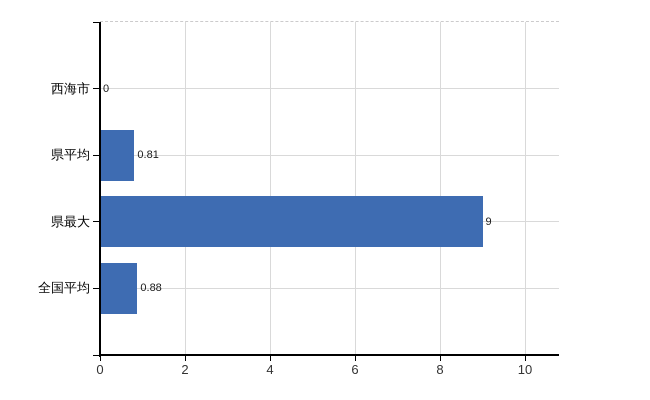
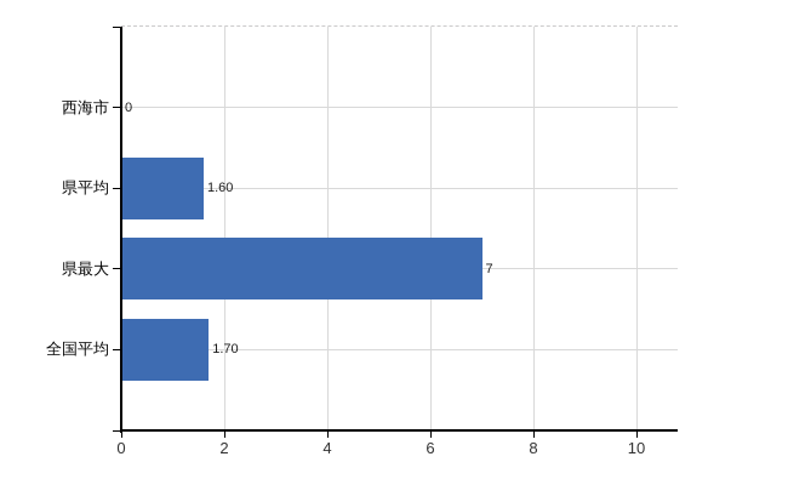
県平均: 0.81 -> 1.60
県最大: 9 -> 7
全国平均: 0.88 -> 1.70
